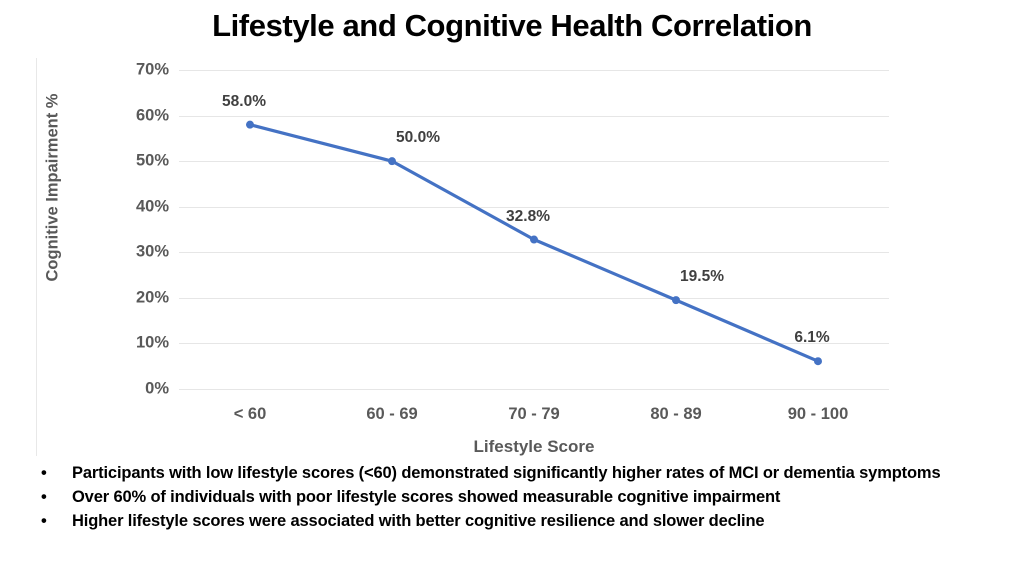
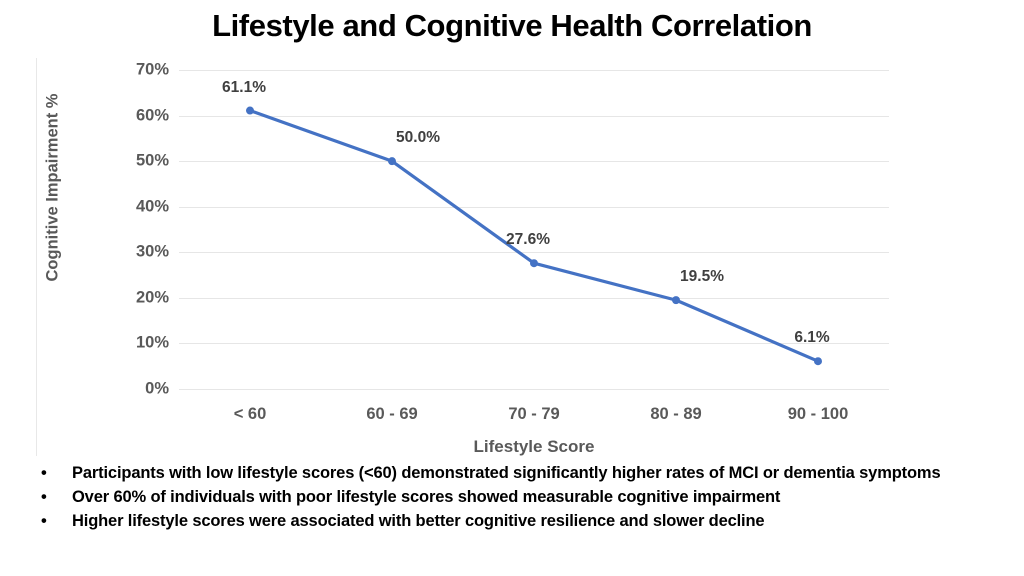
< 60: 58.0% -> 61.1%
70 - 79: 32.8% -> 27.6%
